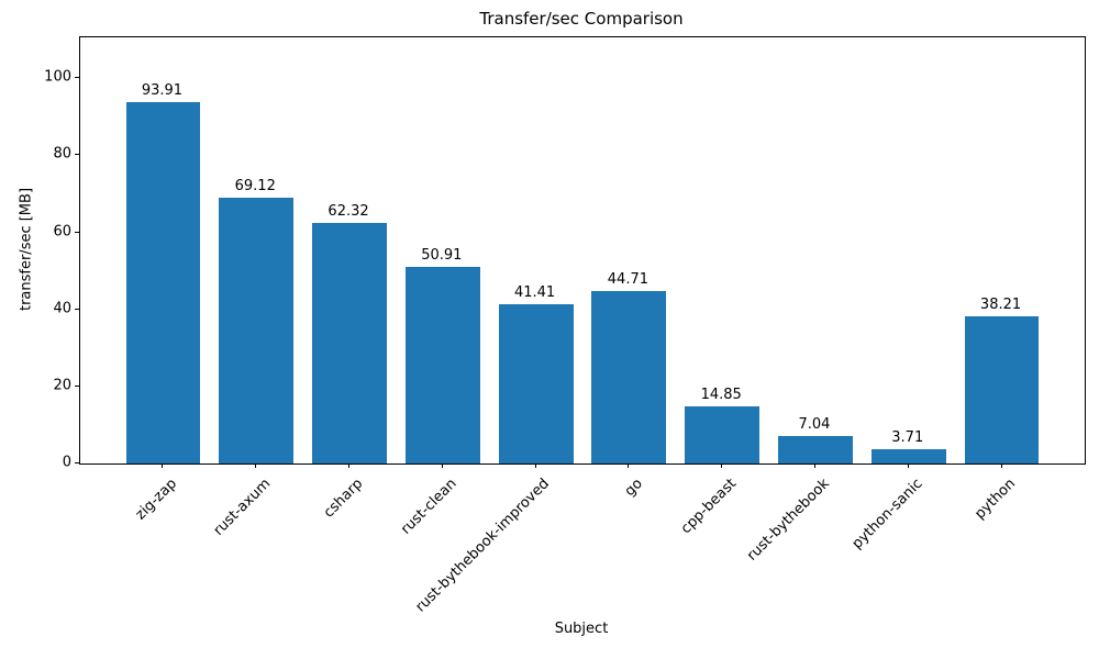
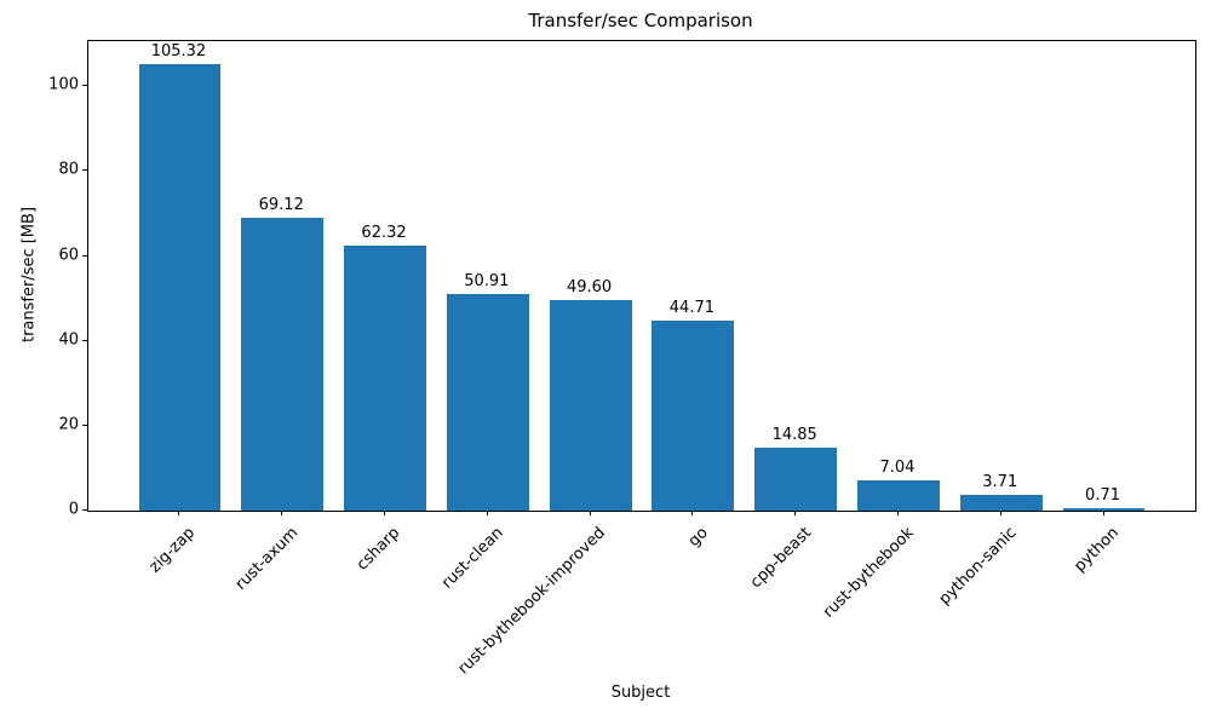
zig-zap: 93.91 -> 105.32
rust-bythebook-improved: 41.41 -> 49.60
python: 38.21 -> 0.71
